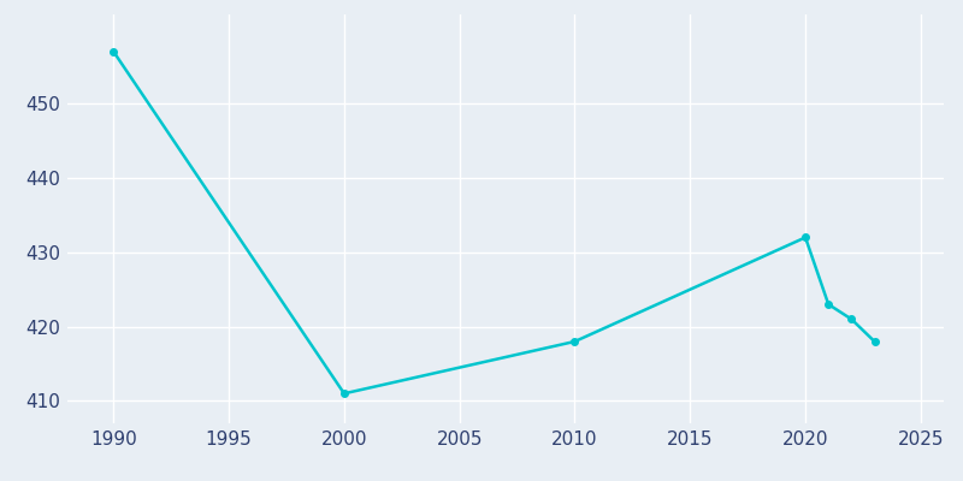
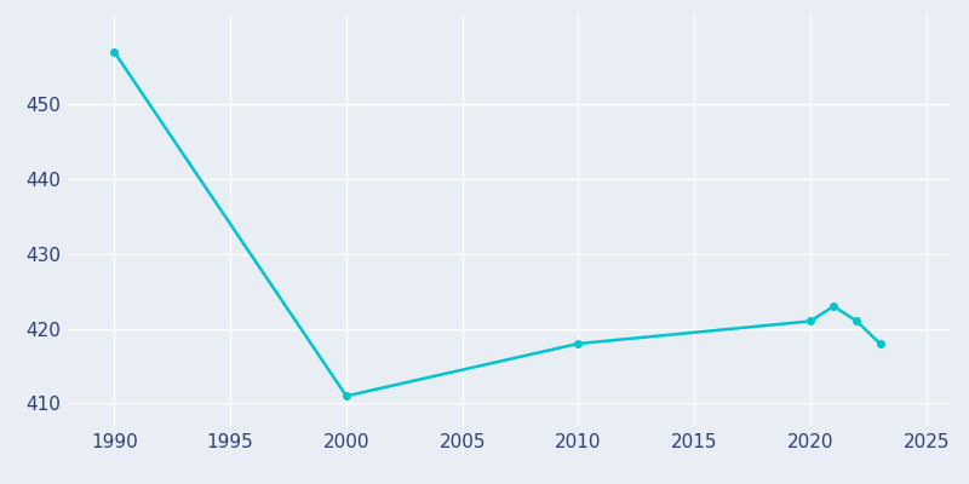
2020: 432 -> 421
